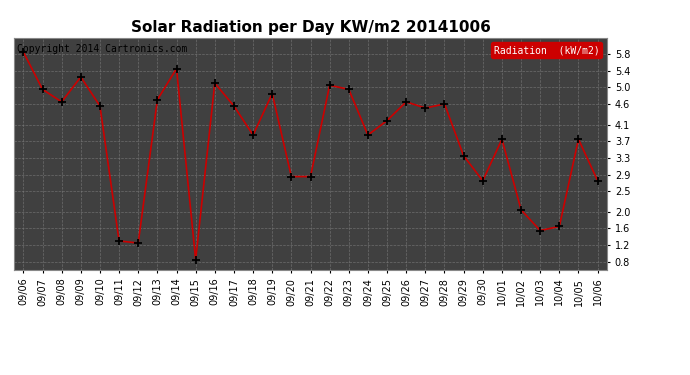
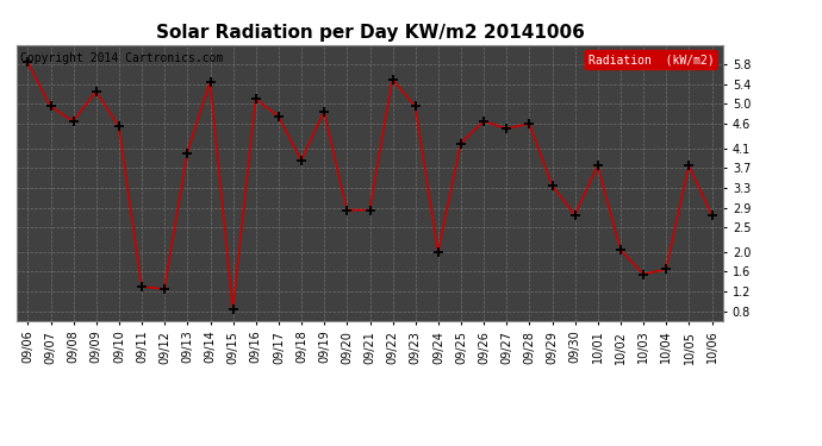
09/13: 4.70 -> 4.00
09/17: 4.55 -> 4.75
09/22: 5.05 -> 5.50
09/24: 3.85 -> 2.00
